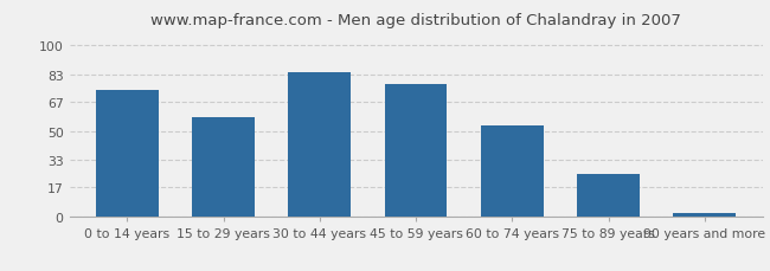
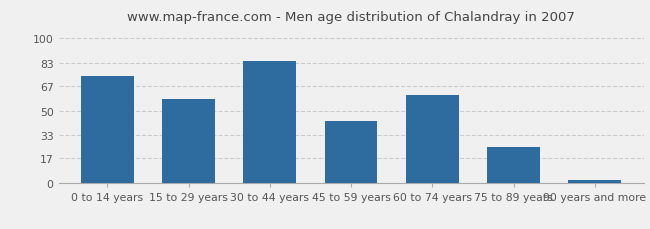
45 to 59 years: 77 -> 43
60 to 74 years: 53 -> 61
